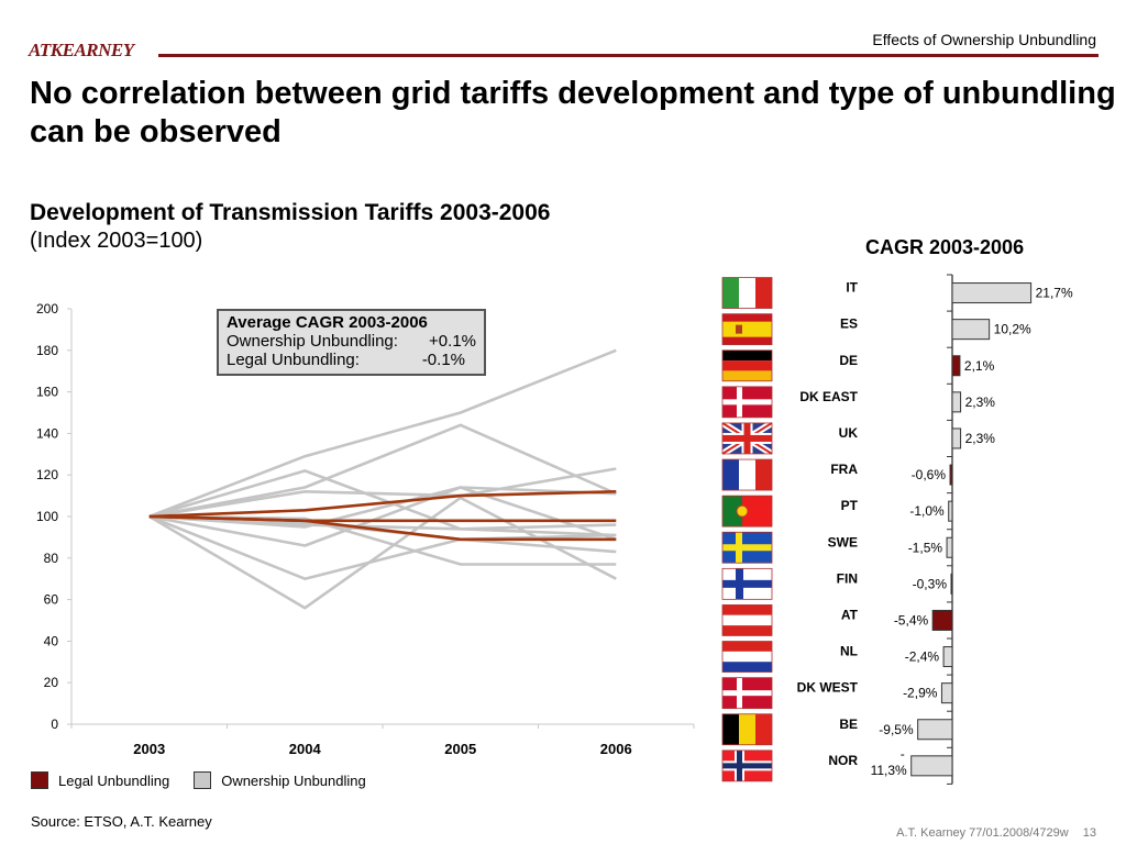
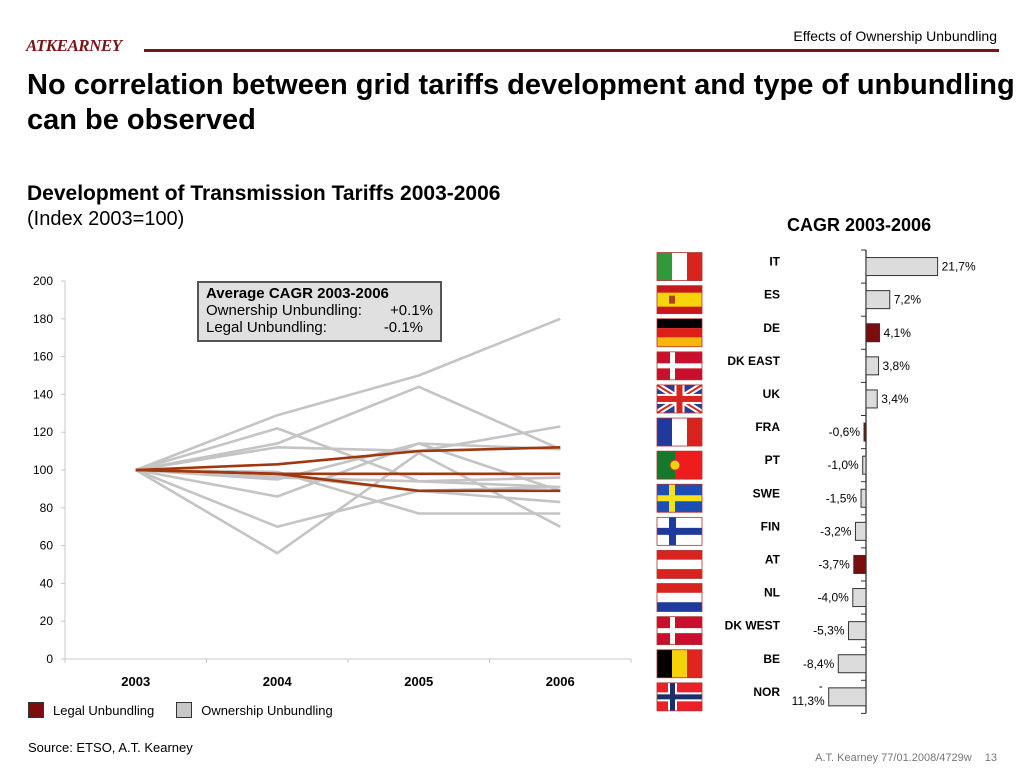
CAGR 2003-2006/ES: 10,2% -> 7,2%
CAGR 2003-2006/DE: 2,1% -> 4,1%
CAGR 2003-2006/DK EAST: 2,3% -> 3,8%
CAGR 2003-2006/UK: 2,3% -> 3,4%
CAGR 2003-2006/FIN: -0,3% -> -3,2%
CAGR 2003-2006/AT: -5,4% -> -3,7%
CAGR 2003-2006/NL: -2,4% -> -4,0%
CAGR 2003-2006/DK WEST: -2,9% -> -5,3%
CAGR 2003-2006/BE: -9,5% -> -8,4%
